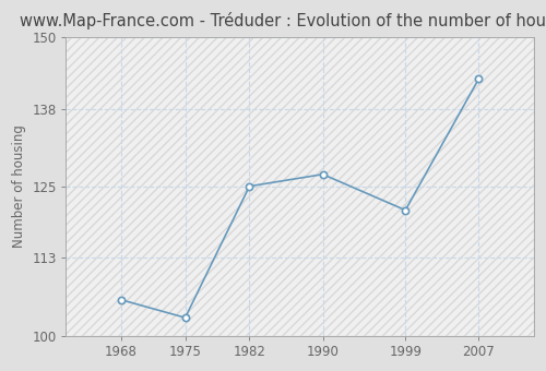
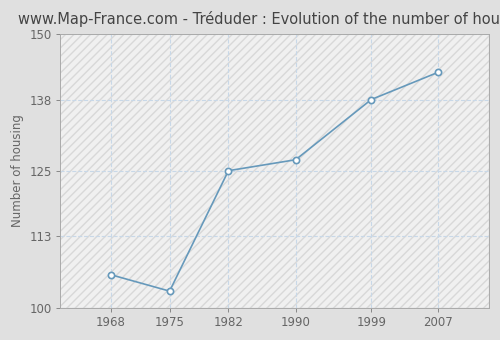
1999: 121 -> 138
